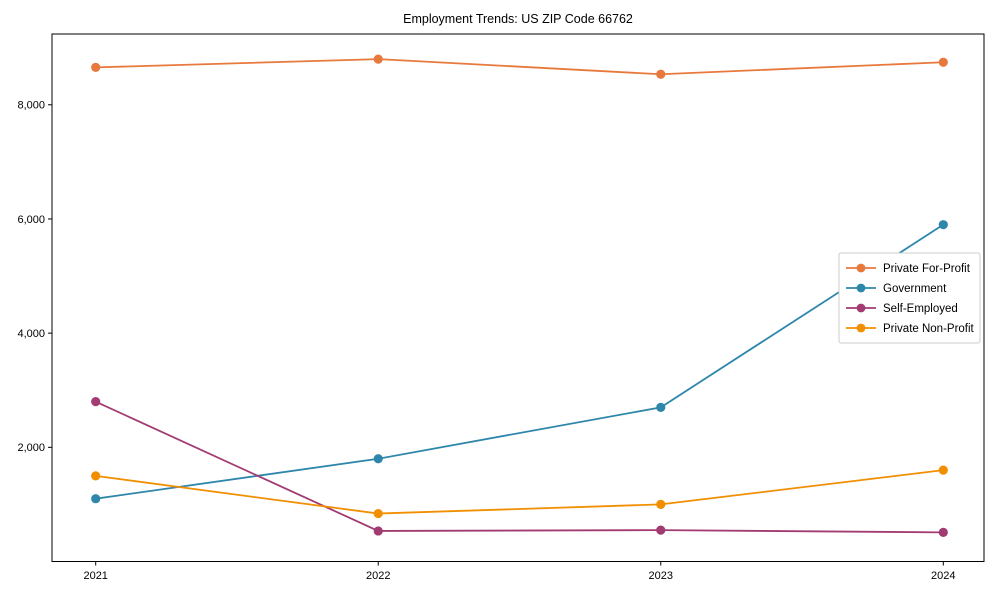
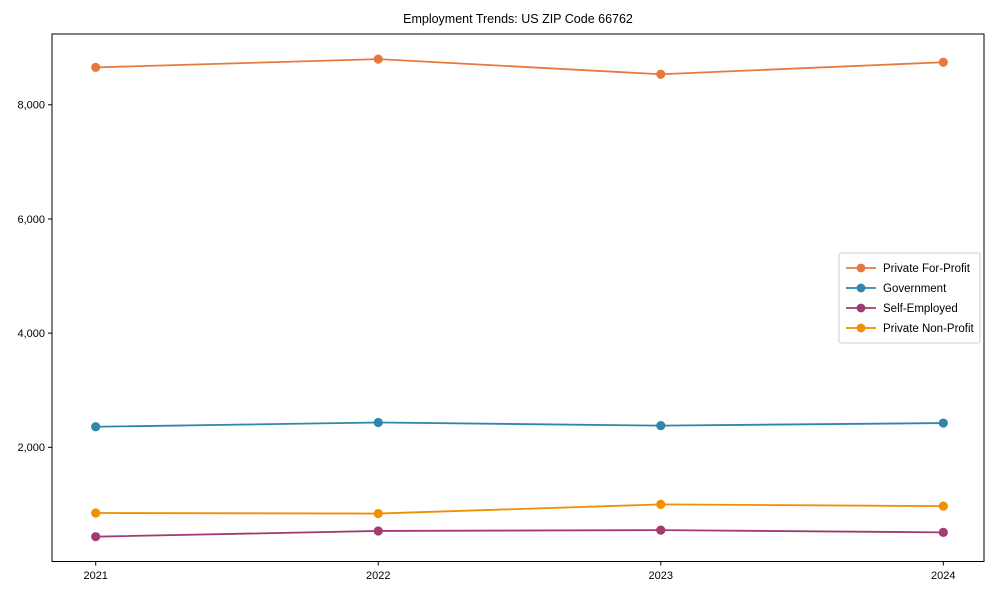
Government/2021: 1100 -> 2400
Self-Employed/2021: 2800 -> 400
Private Non-Profit/2021: 1500 -> 800
Government/2022: 1800 -> 2400
Government/2023: 2700 -> 2400
Government/2024: 5900 -> 2400
Private Non-Profit/2024: 1600 -> 1000
